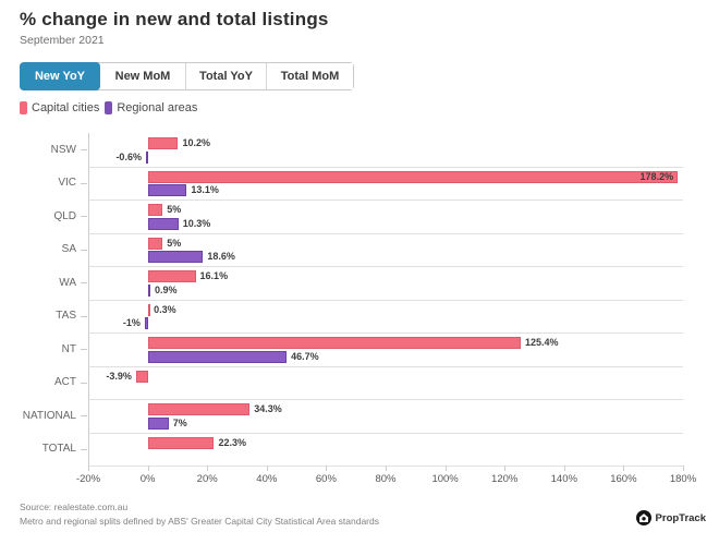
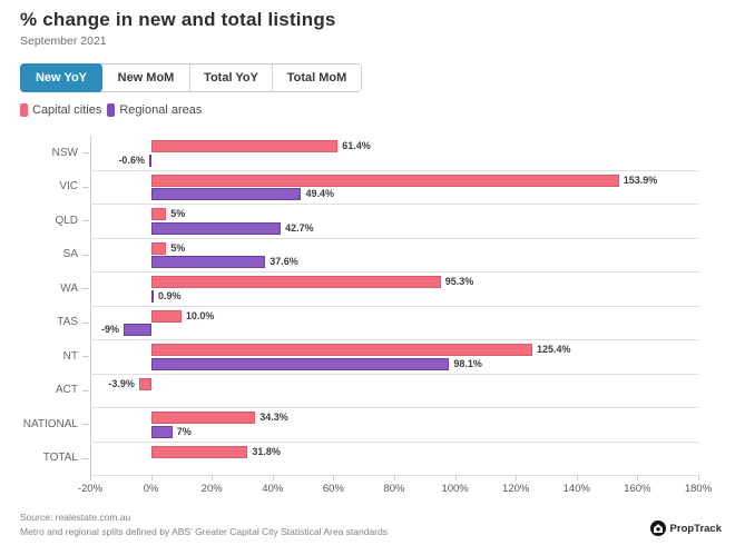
Capital cities/NSW: 10.2% -> 61.4%
Capital cities/VIC: 178.2% -> 153.9%
Regional areas/VIC: 13.1% -> 49.4%
Regional areas/QLD: 10.3% -> 42.7%
Regional areas/SA: 18.6% -> 37.6%
Capital cities/WA: 16.1% -> 95.3%
Capital cities/TAS: 0.3% -> 10.0%
Regional areas/TAS: -1% -> -9%
Regional areas/NT: 46.7% -> 98.1%
Capital cities/TOTAL: 22.3% -> 31.8%
